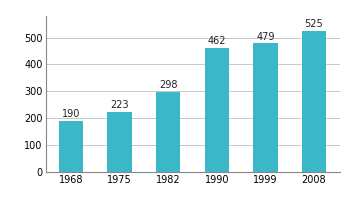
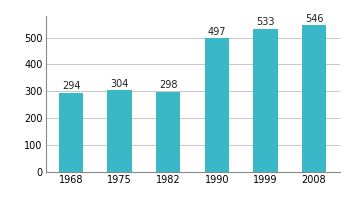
1968: 190 -> 294
1975: 223 -> 304
1990: 462 -> 497
1999: 479 -> 533
2008: 525 -> 546
